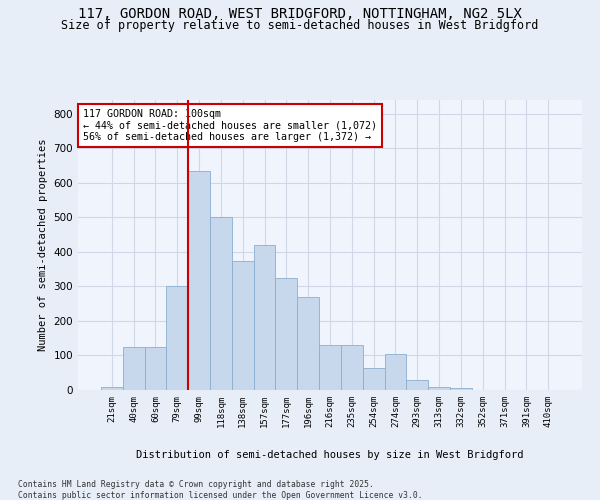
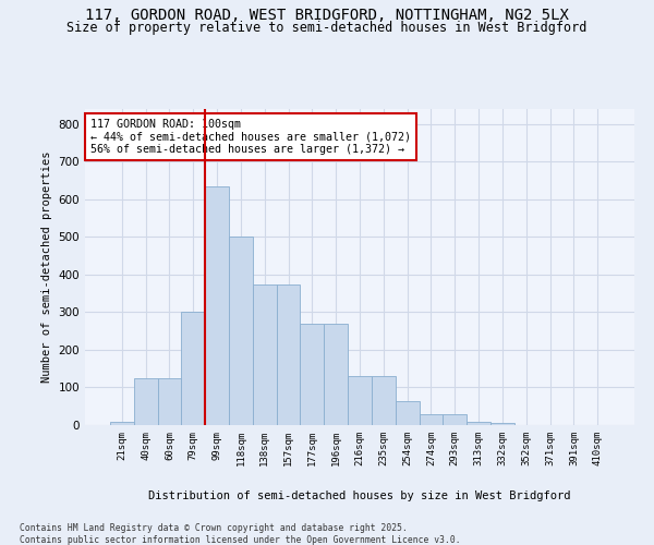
157sqm: 420 -> 375
177sqm: 325 -> 270
274sqm: 105 -> 30
